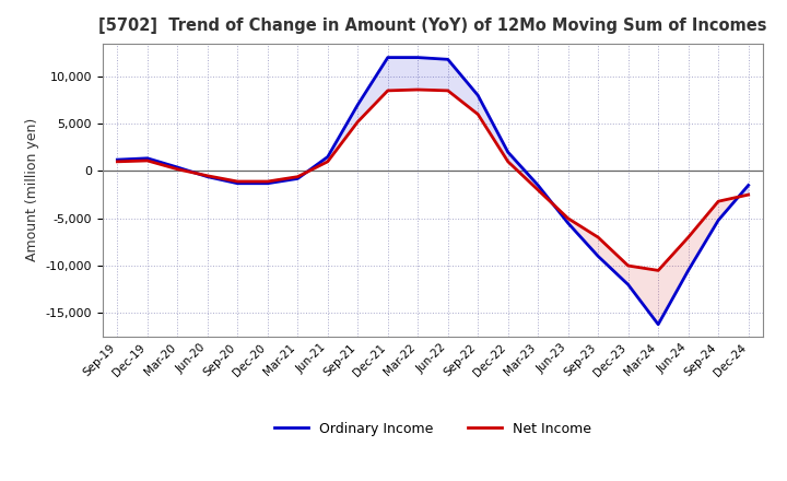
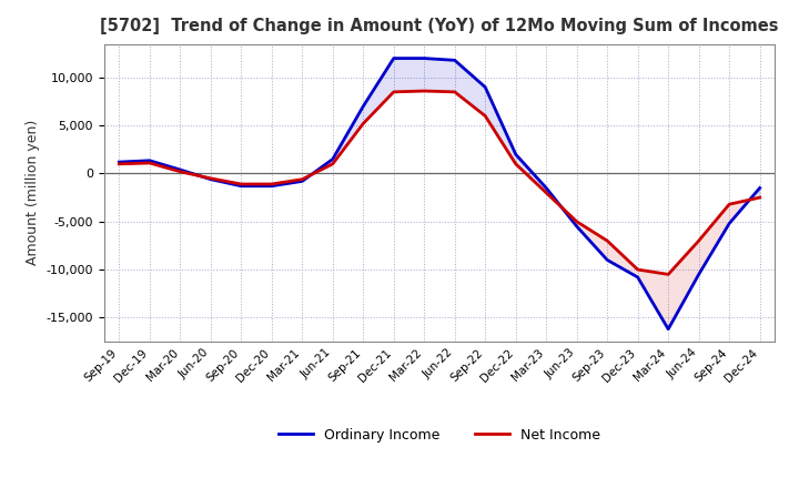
Ordinary Income/Sep-22: 8,000 -> 9,000
Ordinary Income/Dec-23: -12,000 -> -10,800
